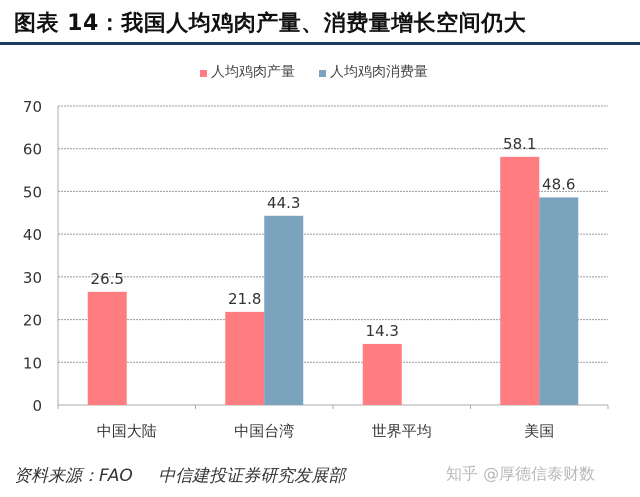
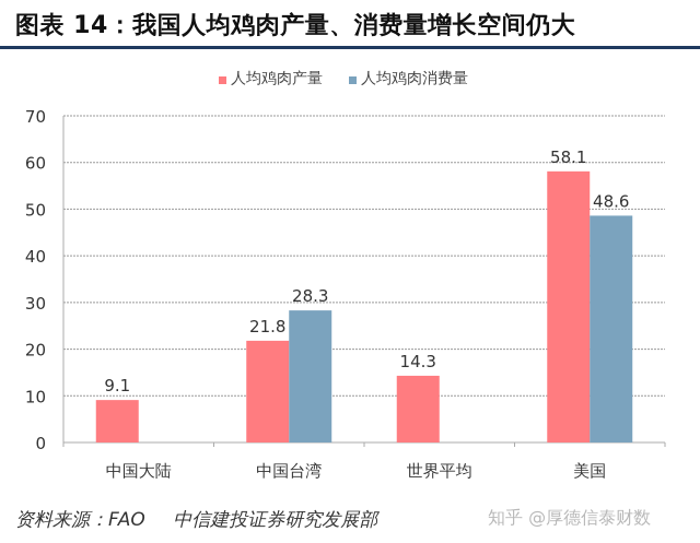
人均鸡肉产量/中国大陆: 26.5 -> 9.1
人均鸡肉消费量/中国台湾: 44.3 -> 28.3
